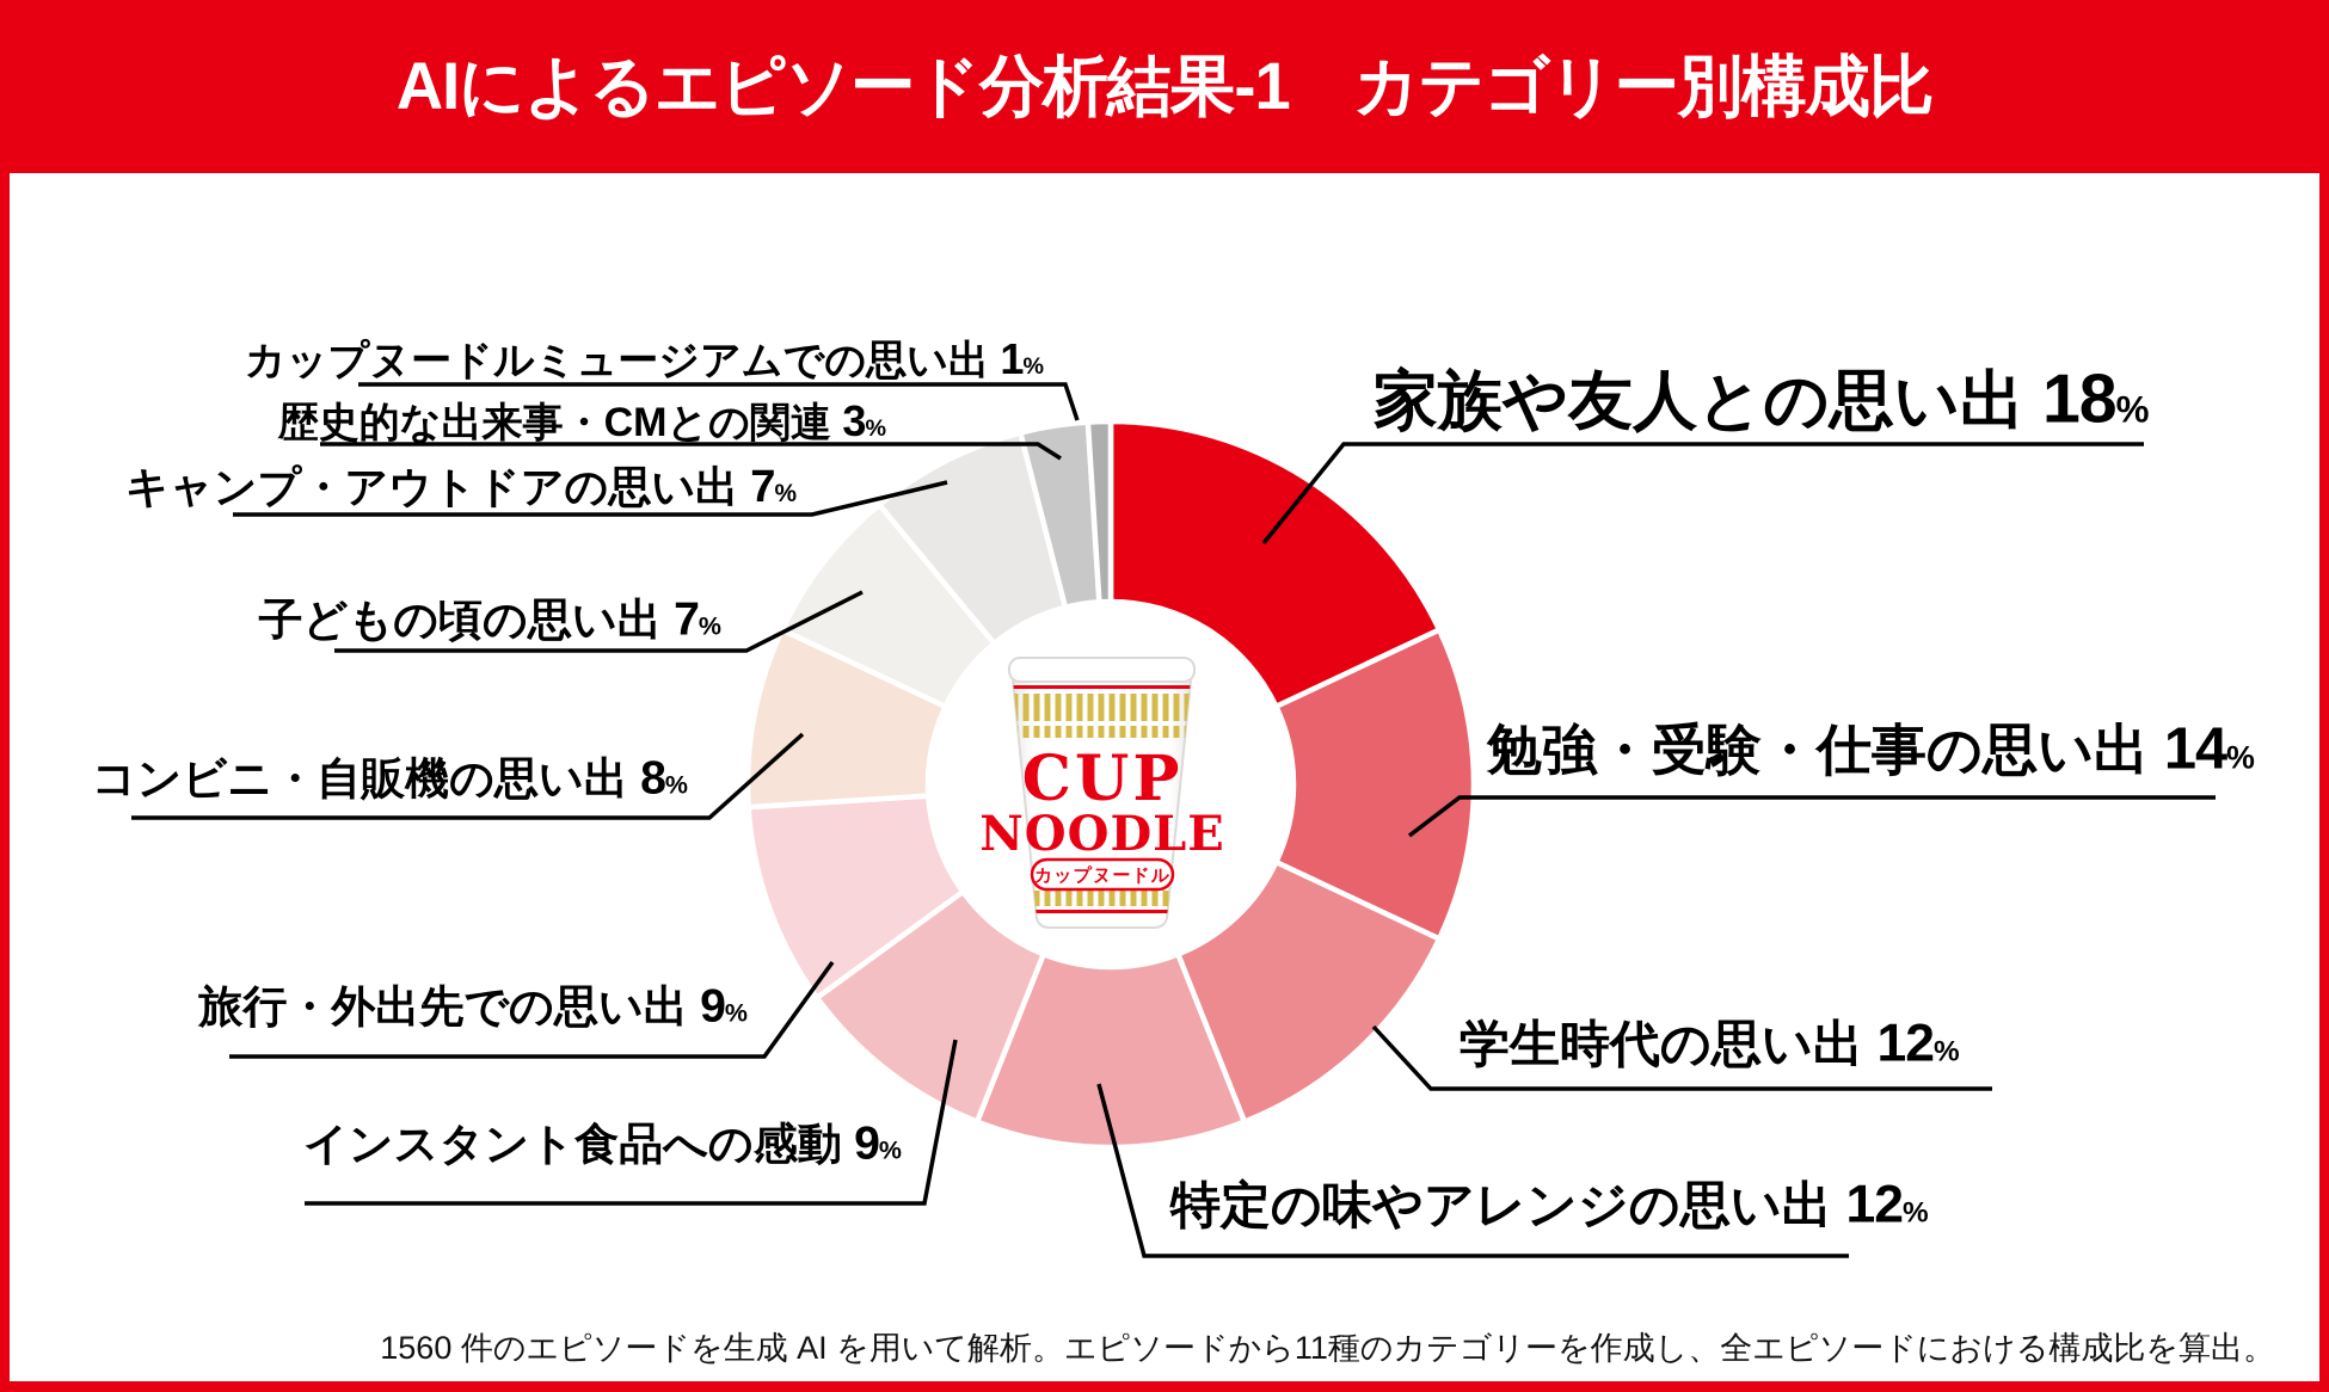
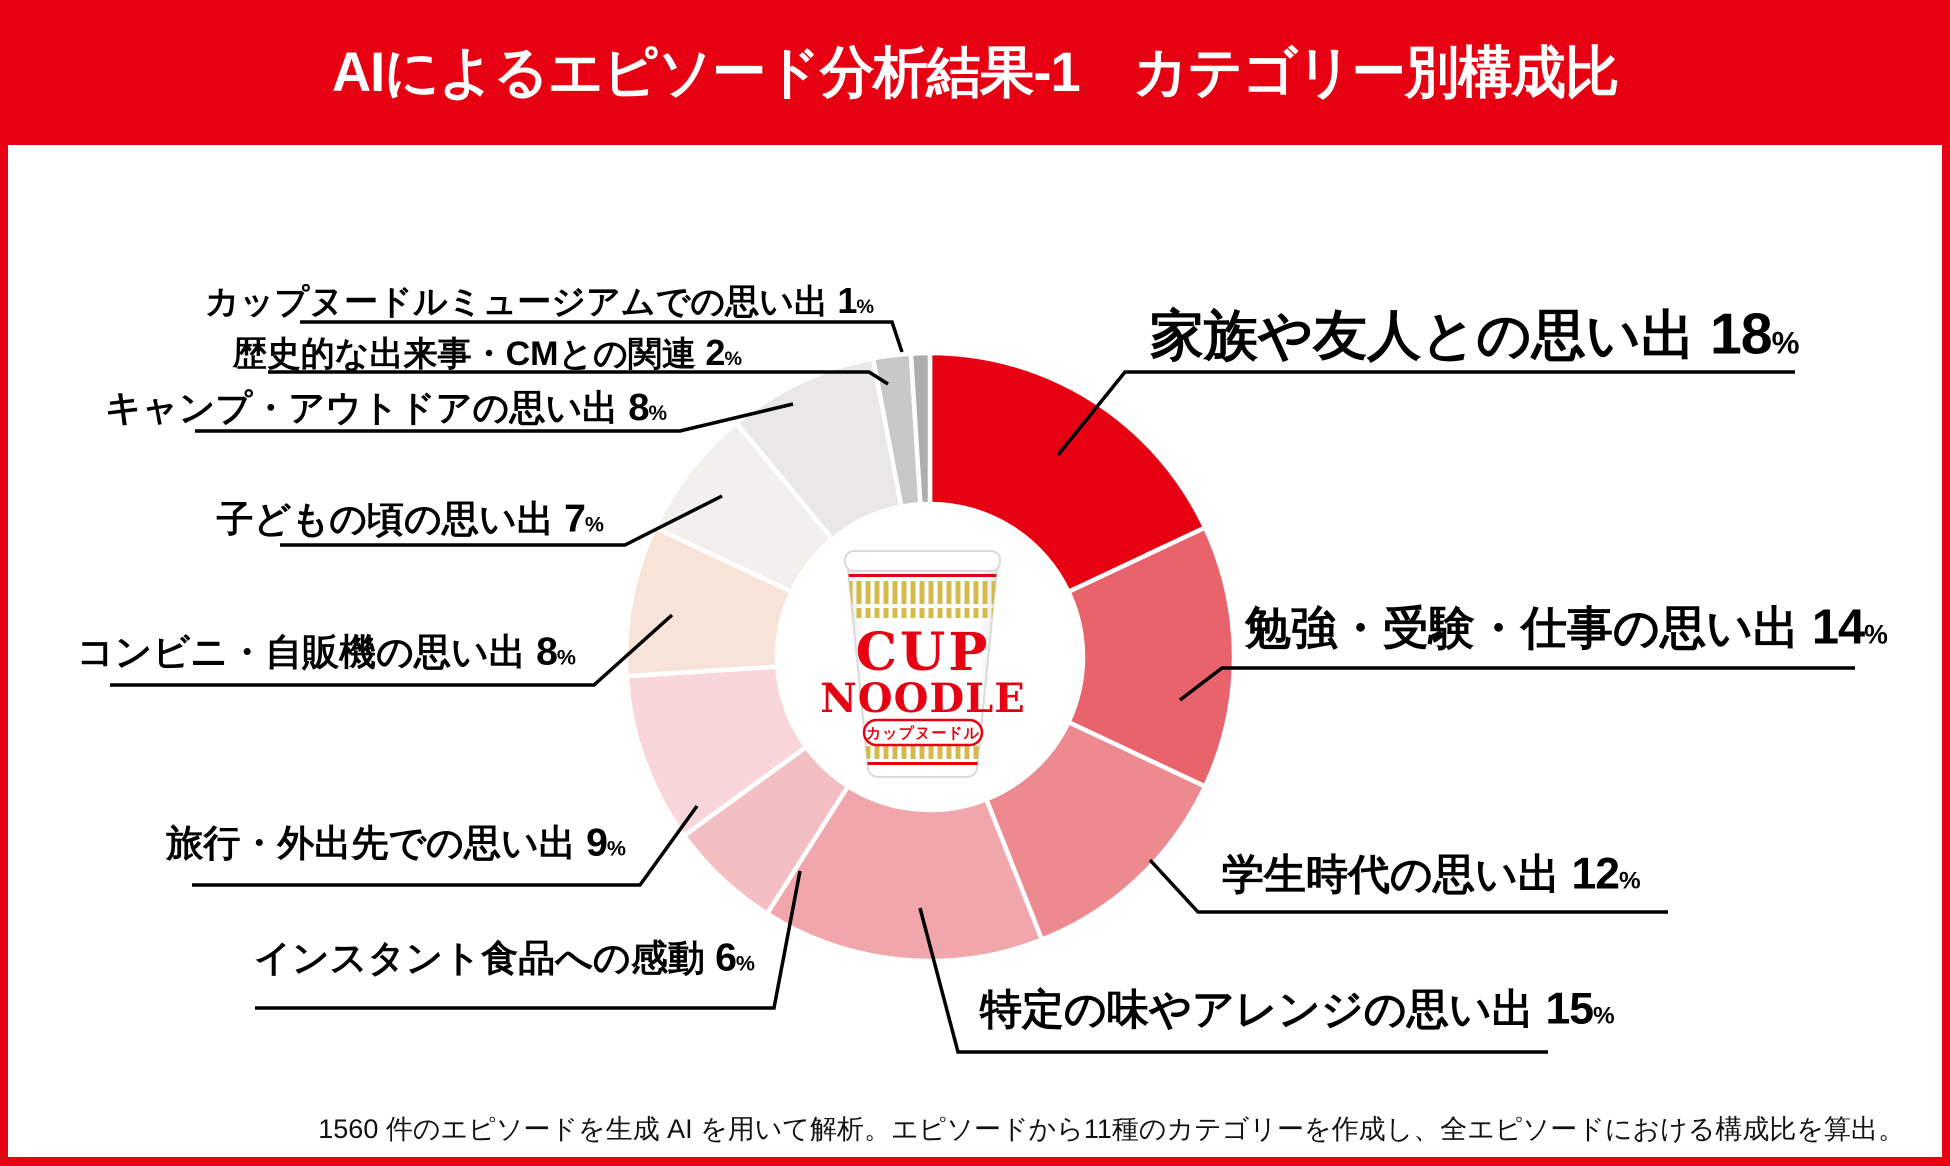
特定の味やアレンジの思い出: 12 -> 15
インスタント食品への感動: 9 -> 6
キャンプ・アウトドアの思い出: 7 -> 8
歴史的な出来事・CMとの関連: 3 -> 2
